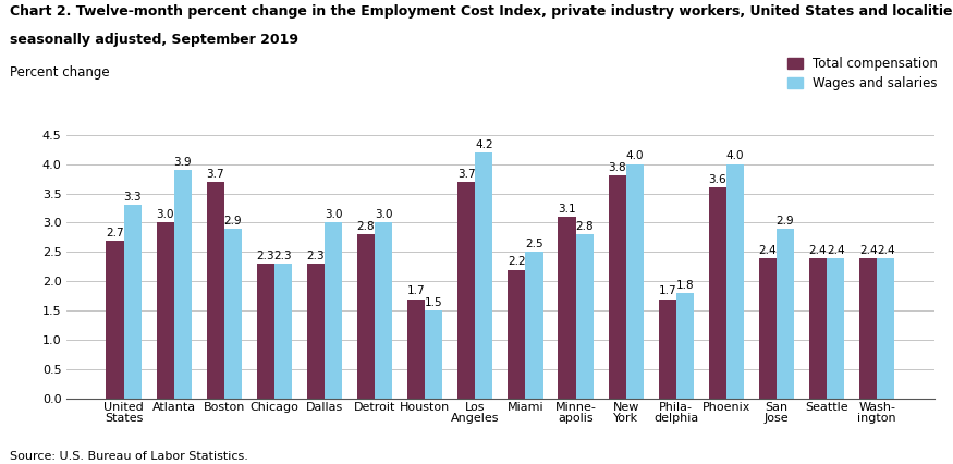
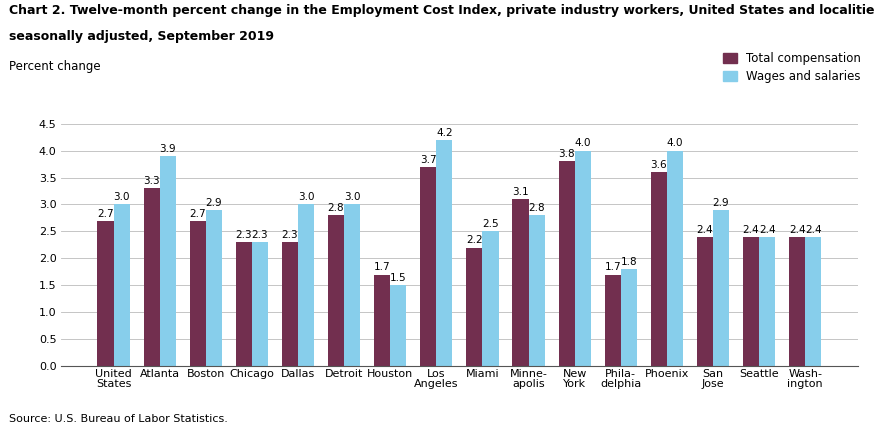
Wages and salaries/United States: 3.3 -> 3.0
Total compensation/Atlanta: 3.0 -> 3.3
Total compensation/Boston: 3.7 -> 2.7
